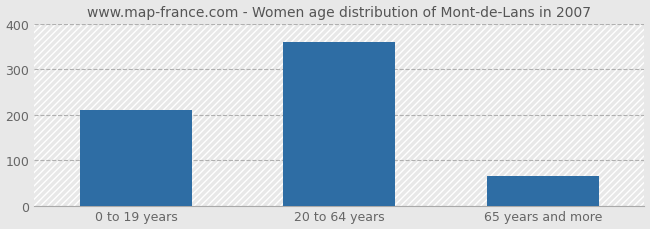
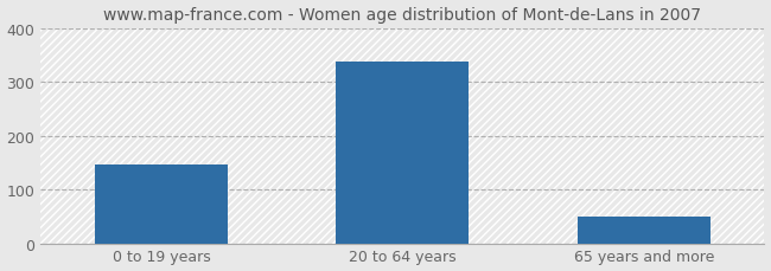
0 to 19 years: 210 -> 147
20 to 64 years: 360 -> 338
65 years and more: 65 -> 49
